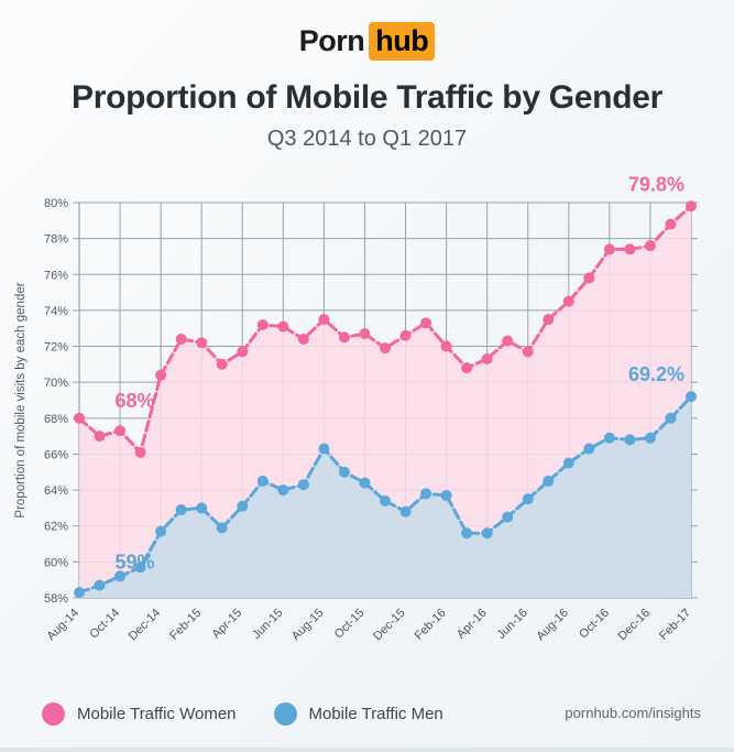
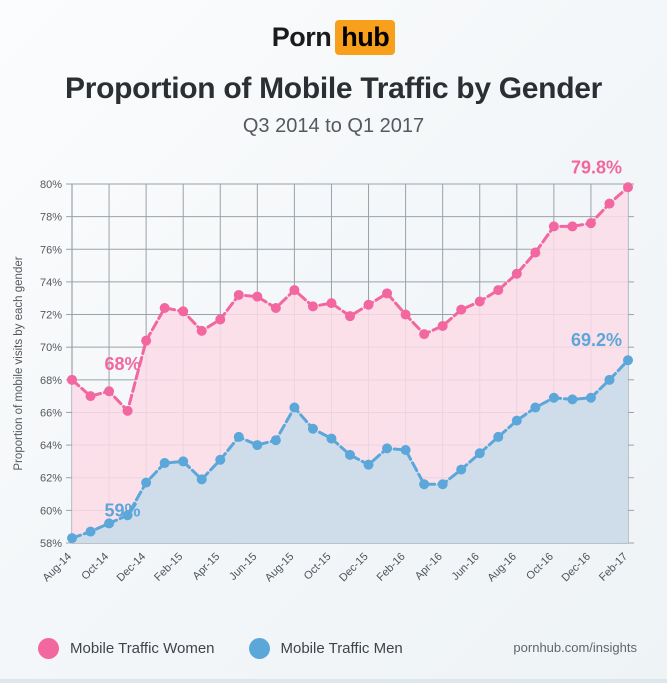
Mobile Traffic Women/Jun-16: 71.7% -> 72.8%
